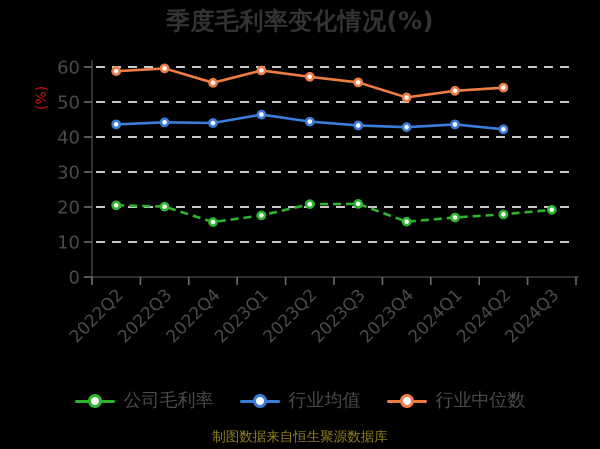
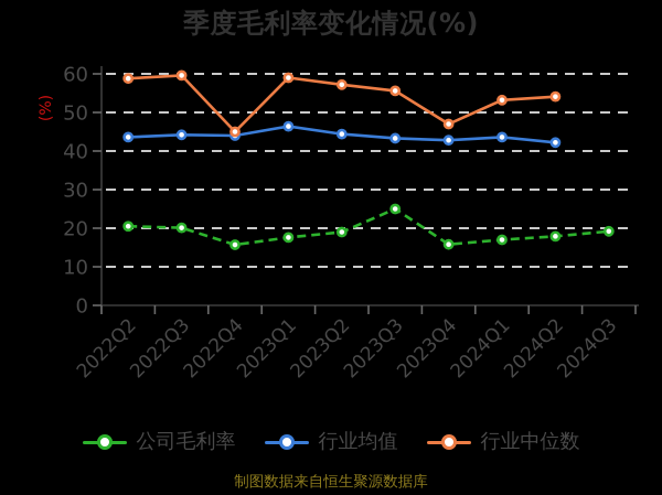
行业中位数/2022Q4: 56 -> 45
公司毛利率/2023Q2: 21 -> 19
公司毛利率/2023Q3: 21 -> 25
行业中位数/2023Q4: 51 -> 47
